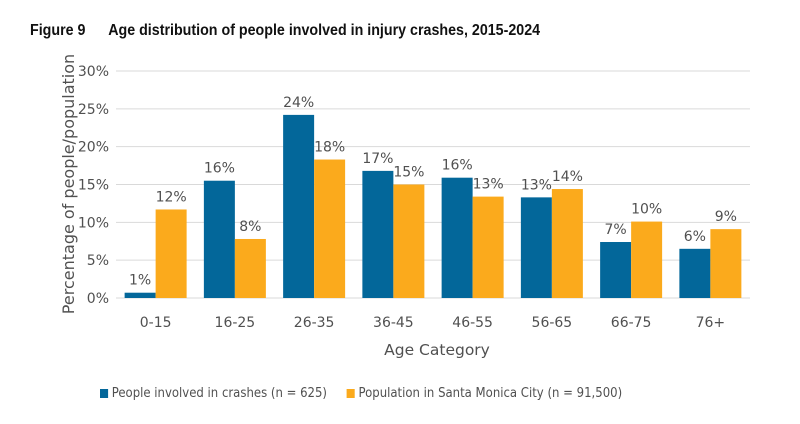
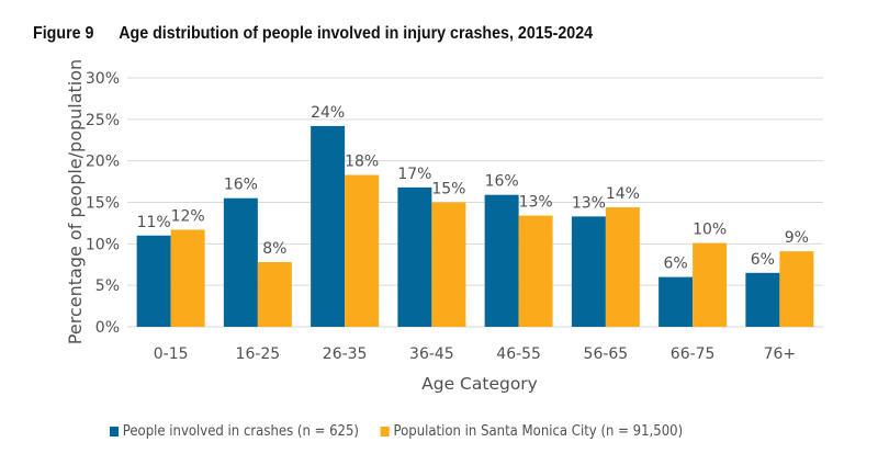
People involved in crashes (n = 625)/0-15: 1% -> 11%
People involved in crashes (n = 625)/66-75: 7% -> 6%
